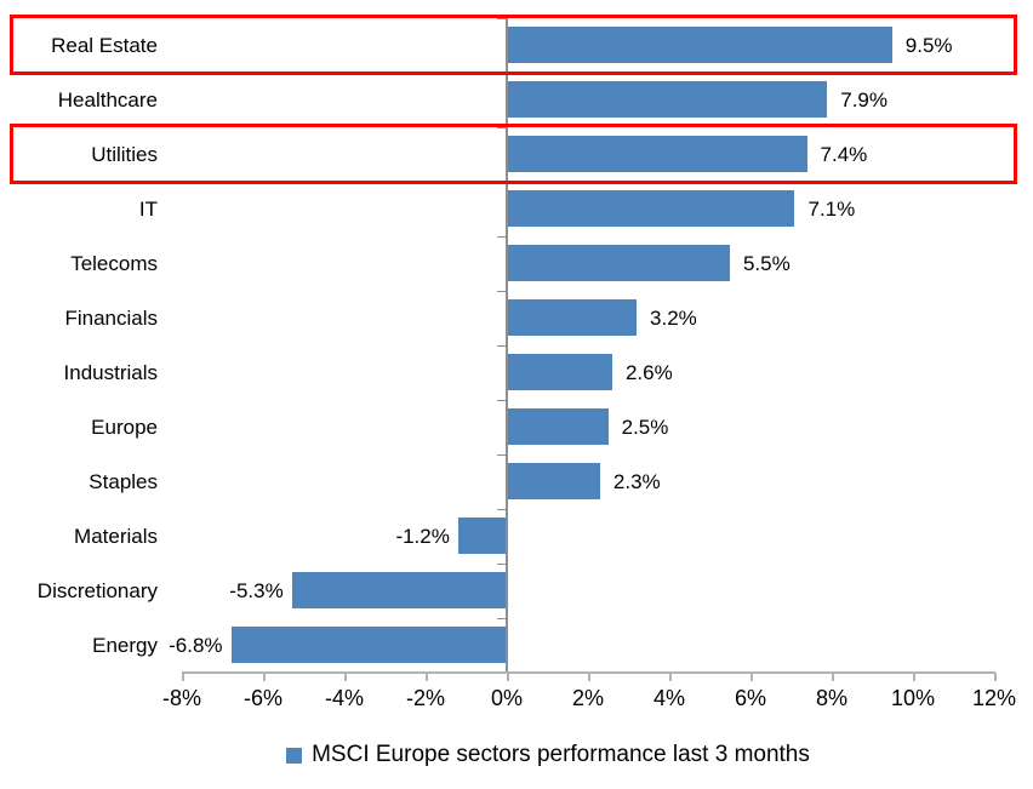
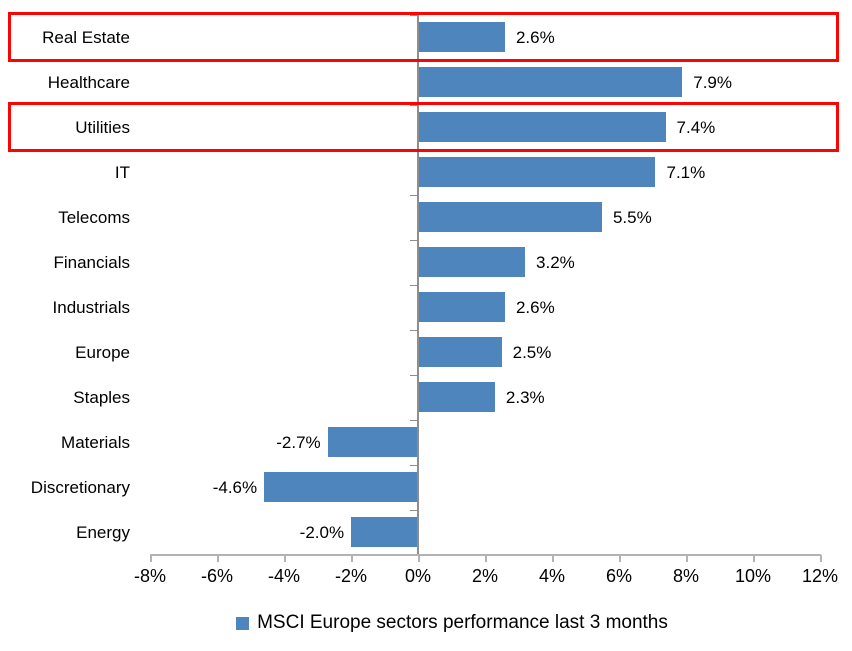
Real Estate: 9.5% -> 2.6%
Materials: -1.2% -> -2.7%
Discretionary: -5.3% -> -4.6%
Energy: -6.8% -> -2.0%
